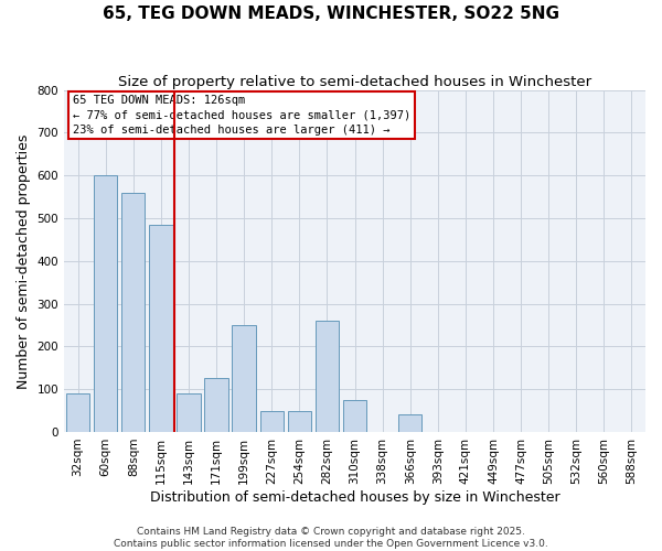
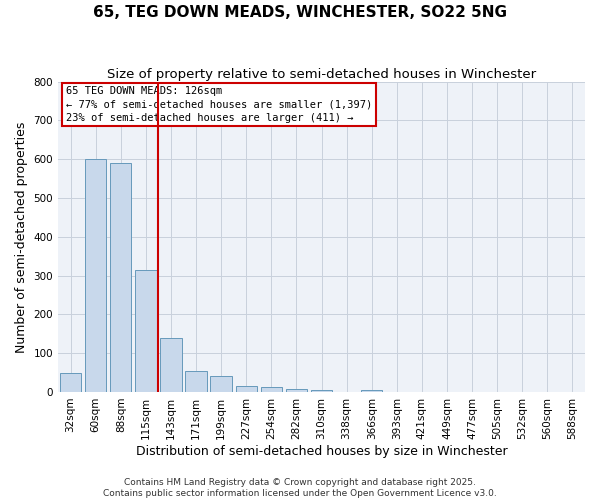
32sqm: 90 -> 50
88sqm: 560 -> 590
115sqm: 485 -> 315
143sqm: 90 -> 140
171sqm: 125 -> 55
199sqm: 250 -> 42
227sqm: 50 -> 15
254sqm: 50 -> 12
282sqm: 260 -> 8
310sqm: 75 -> 5
366sqm: 40 -> 6
